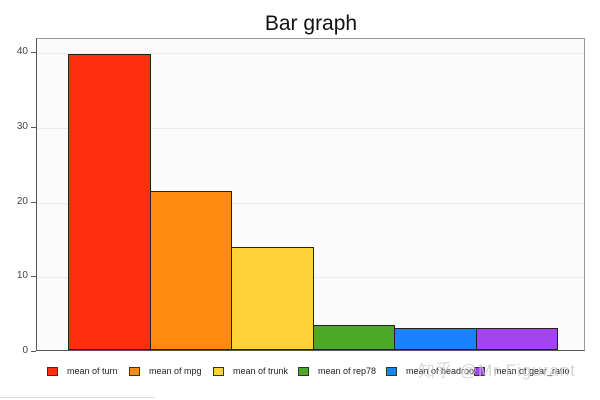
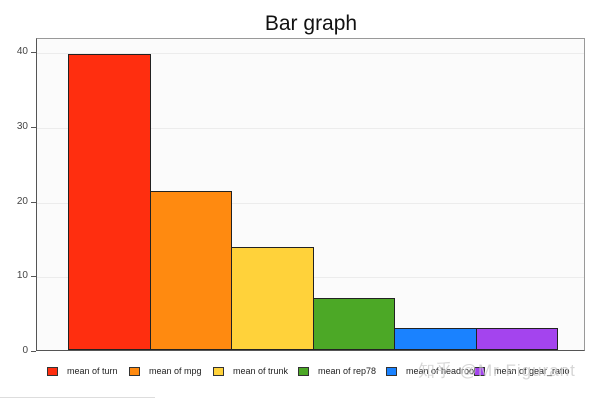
mean of rep78: 3 -> 7
